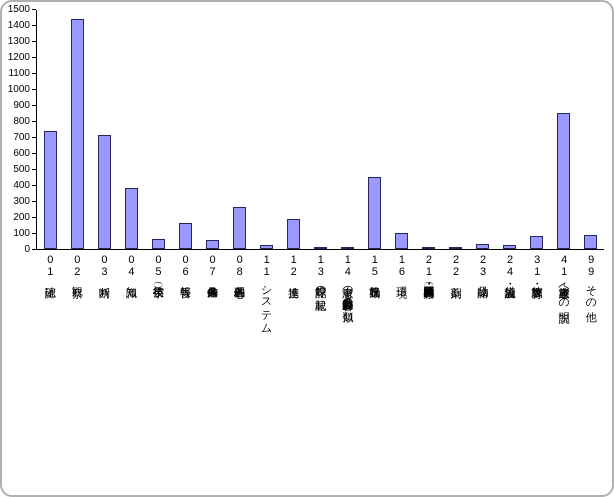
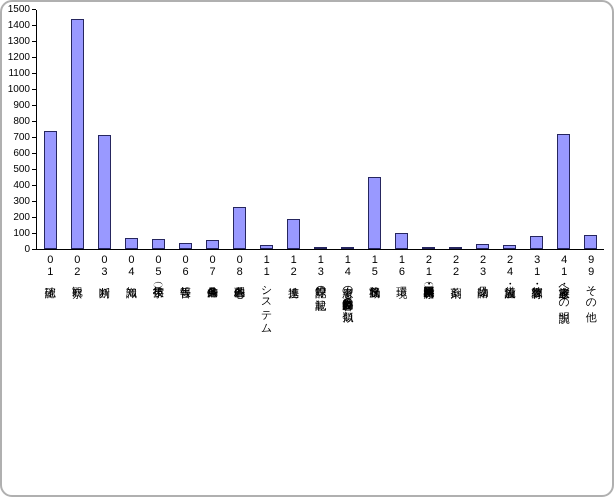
04知識: 380 -> 70
06報告等: 160 -> 40
41患者・家族への説明: 850 -> 720
